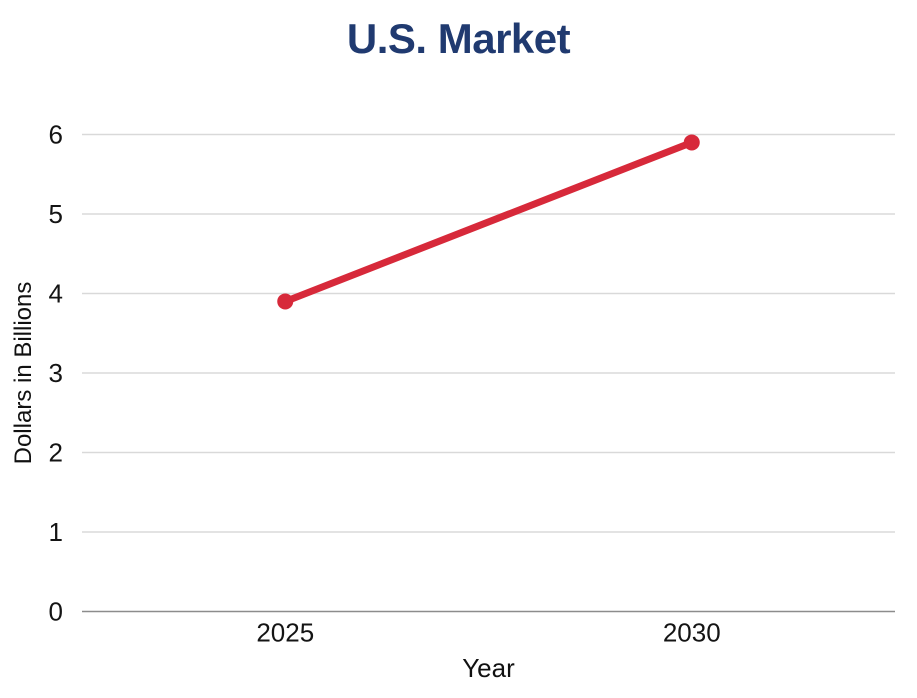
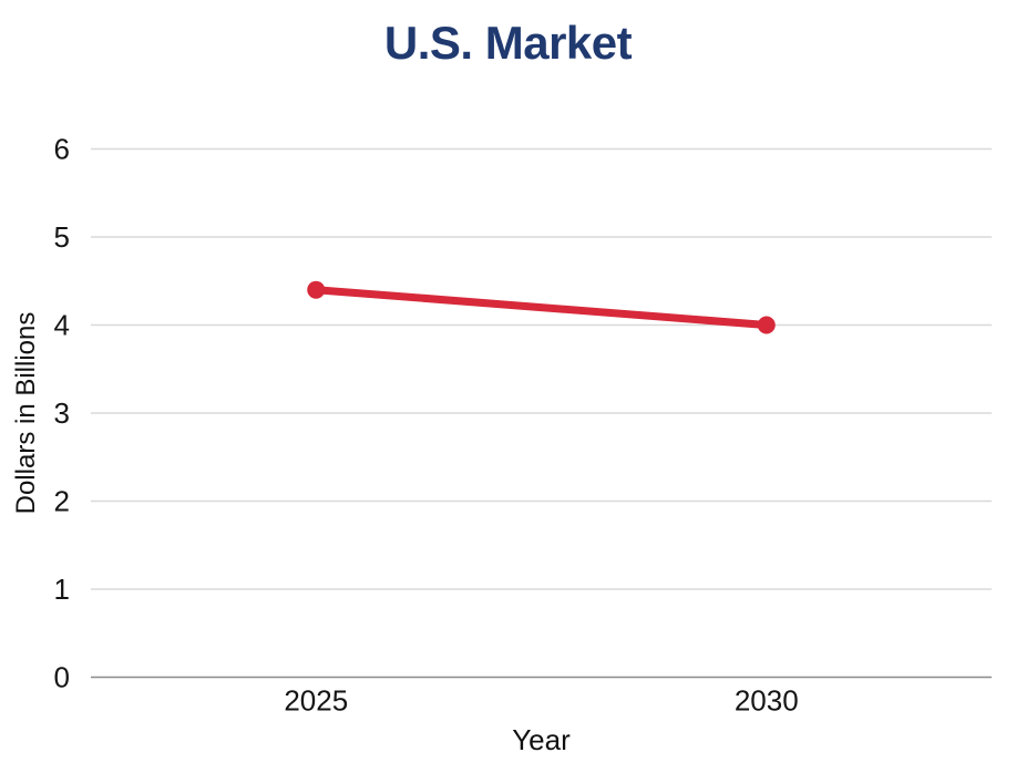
2025: 3.9 -> 4.4
2030: 5.9 -> 4.0
